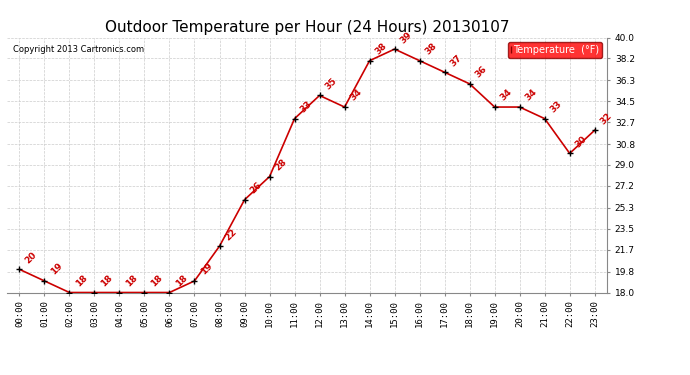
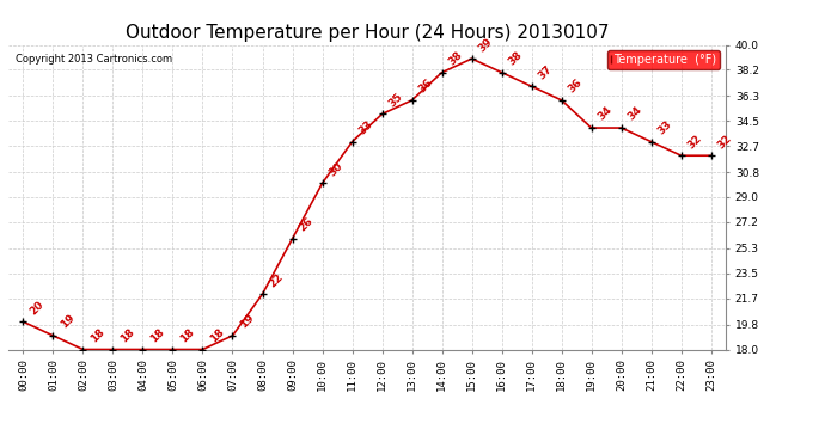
10:00: 28 -> 30
13:00: 34 -> 36
22:00: 30 -> 32
